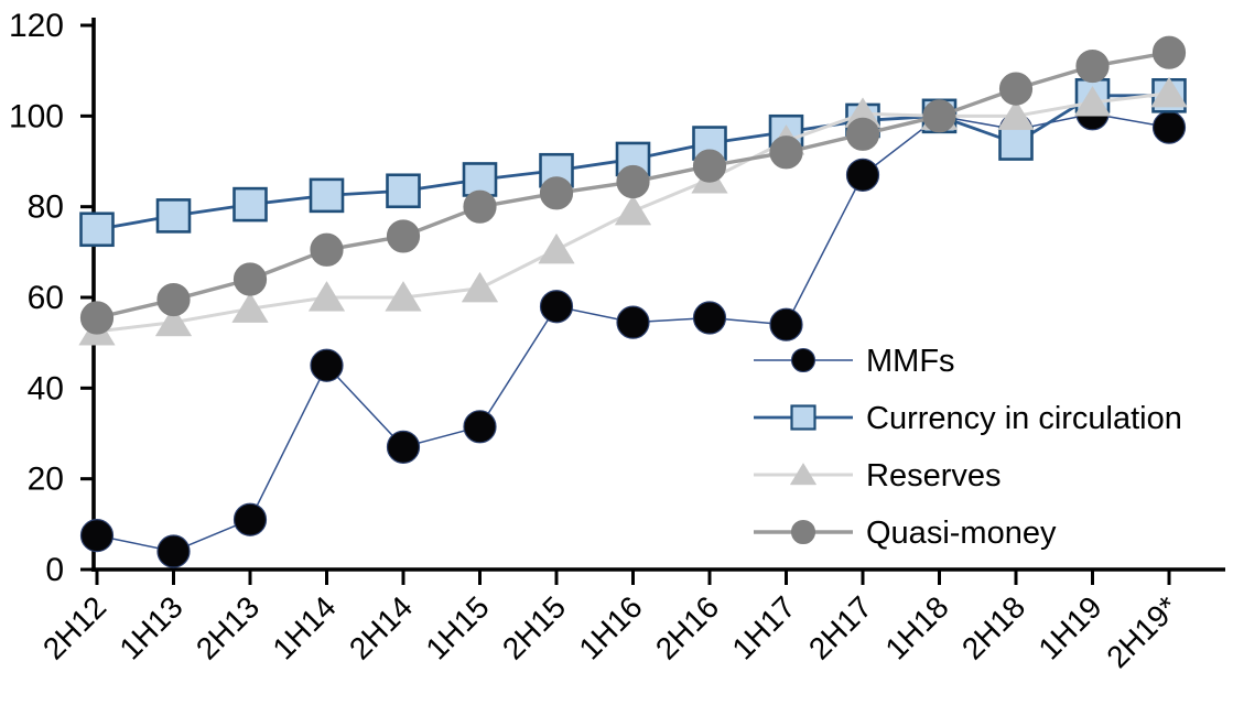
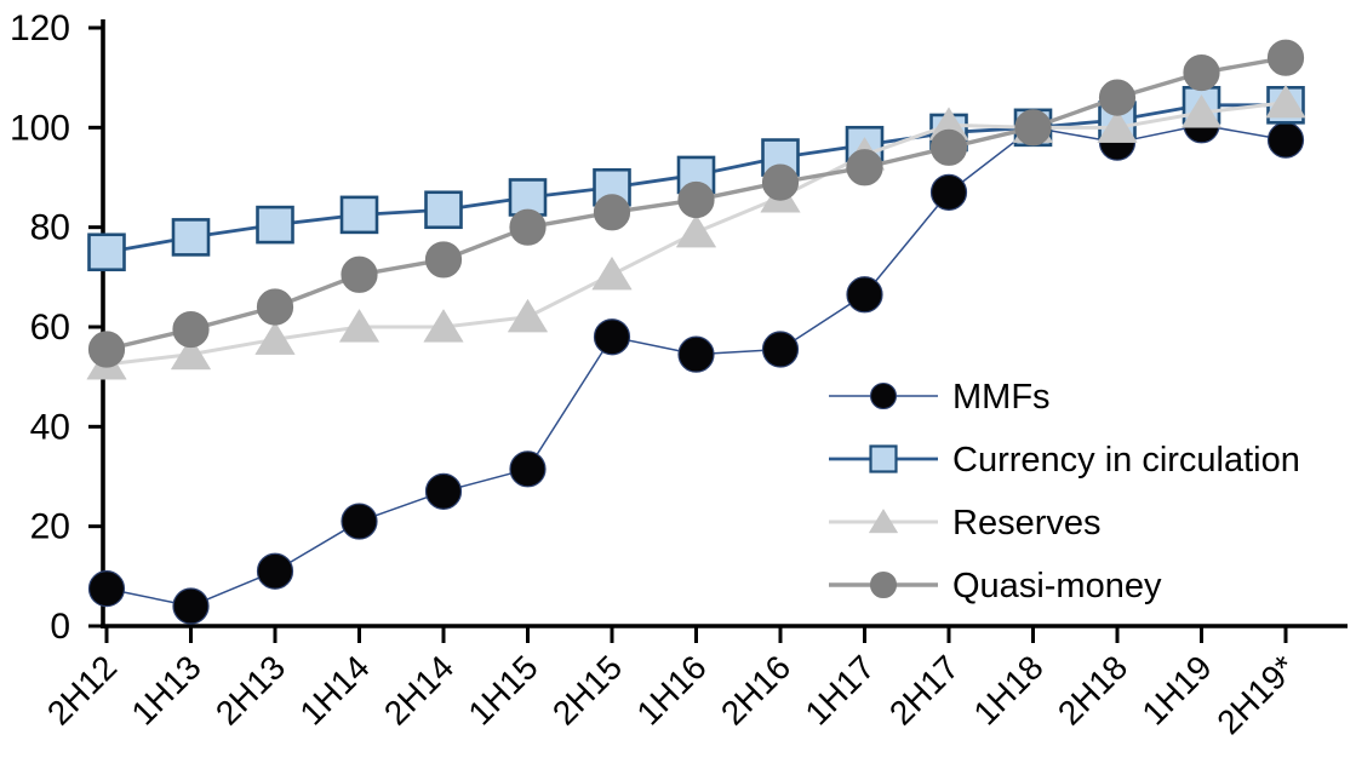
MMFs/1H14: 45 -> 21
MMFs/1H17: 54 -> 66
Currency in circulation/2H18: 94 -> 102
